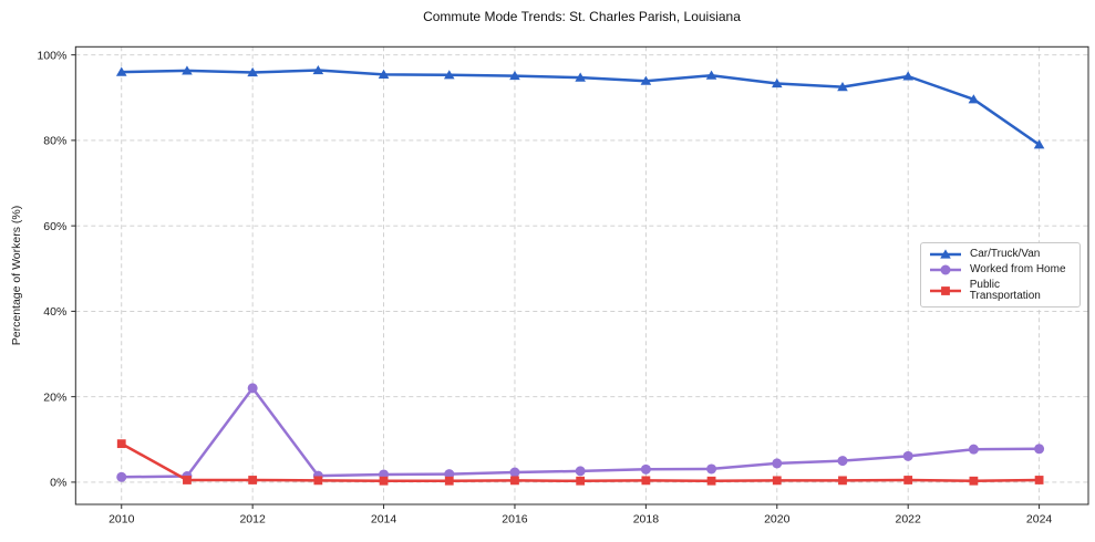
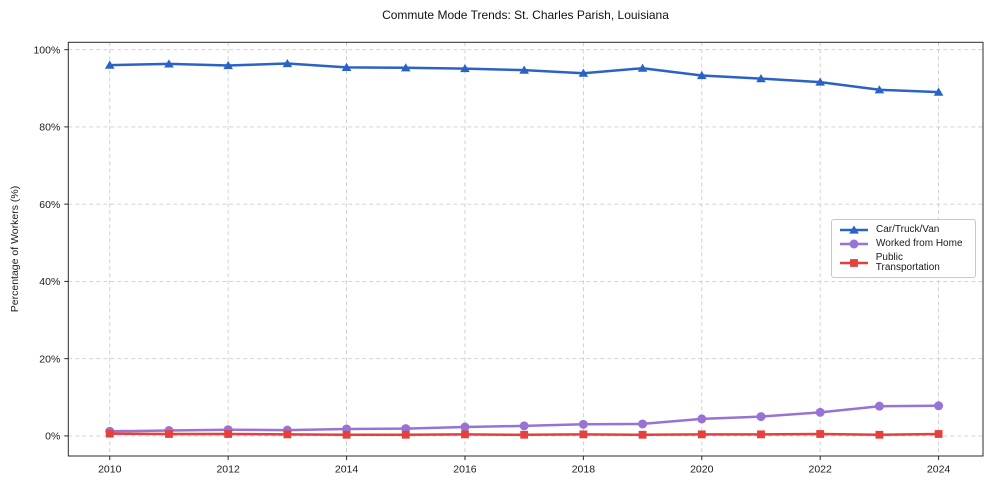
Public Transportation/2010: 9% -> 1%
Worked from Home/2012: 22% -> 2%
Car/Truck/Van/2022: 95% -> 92%
Car/Truck/Van/2024: 79% -> 89%
